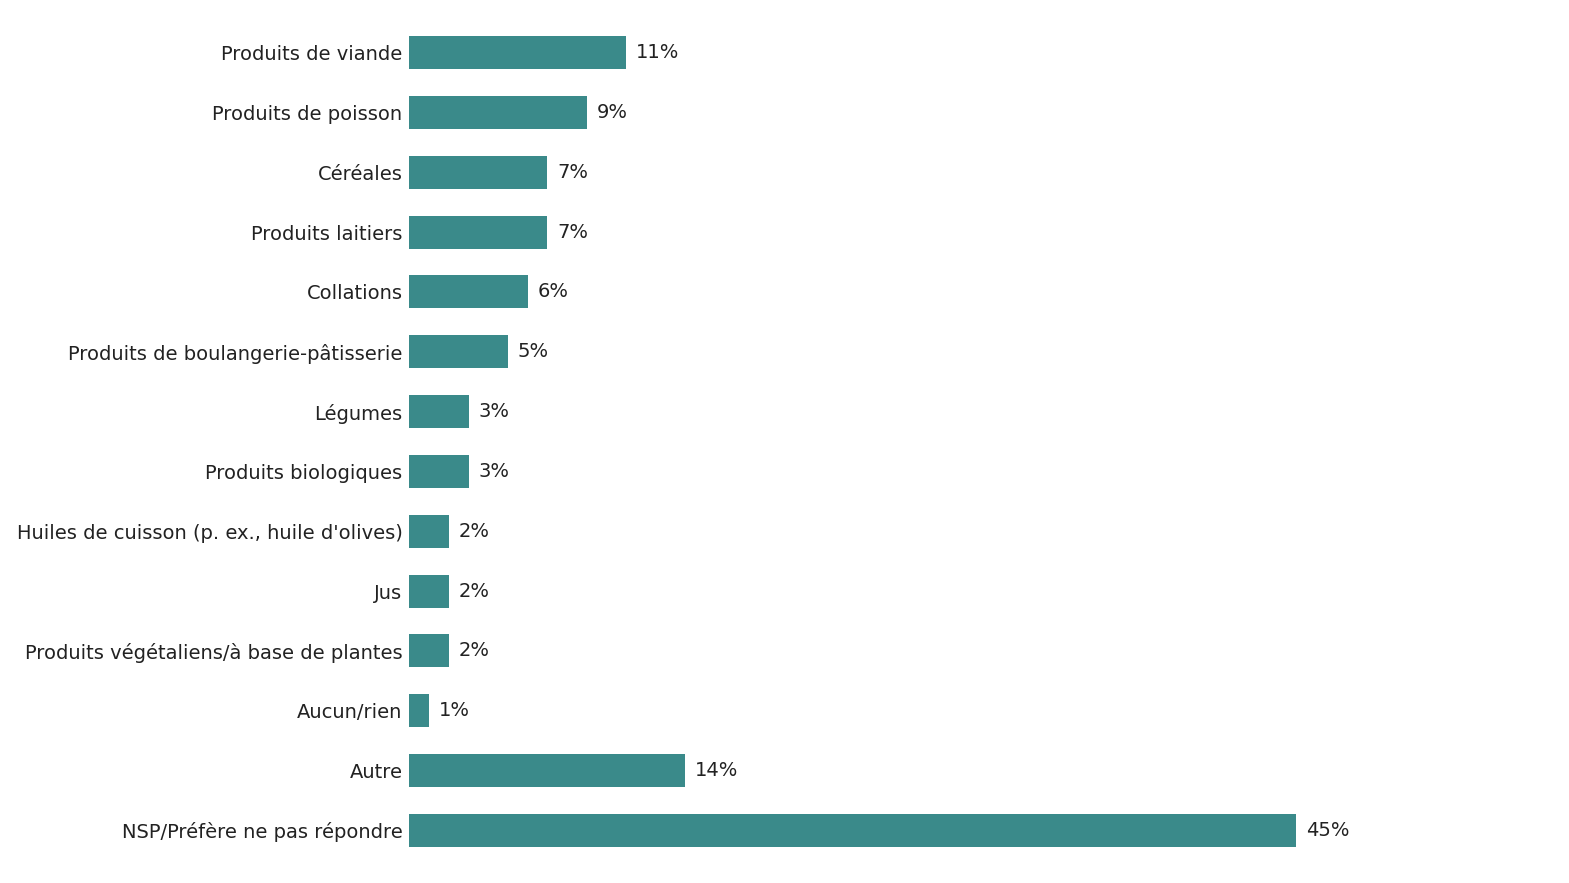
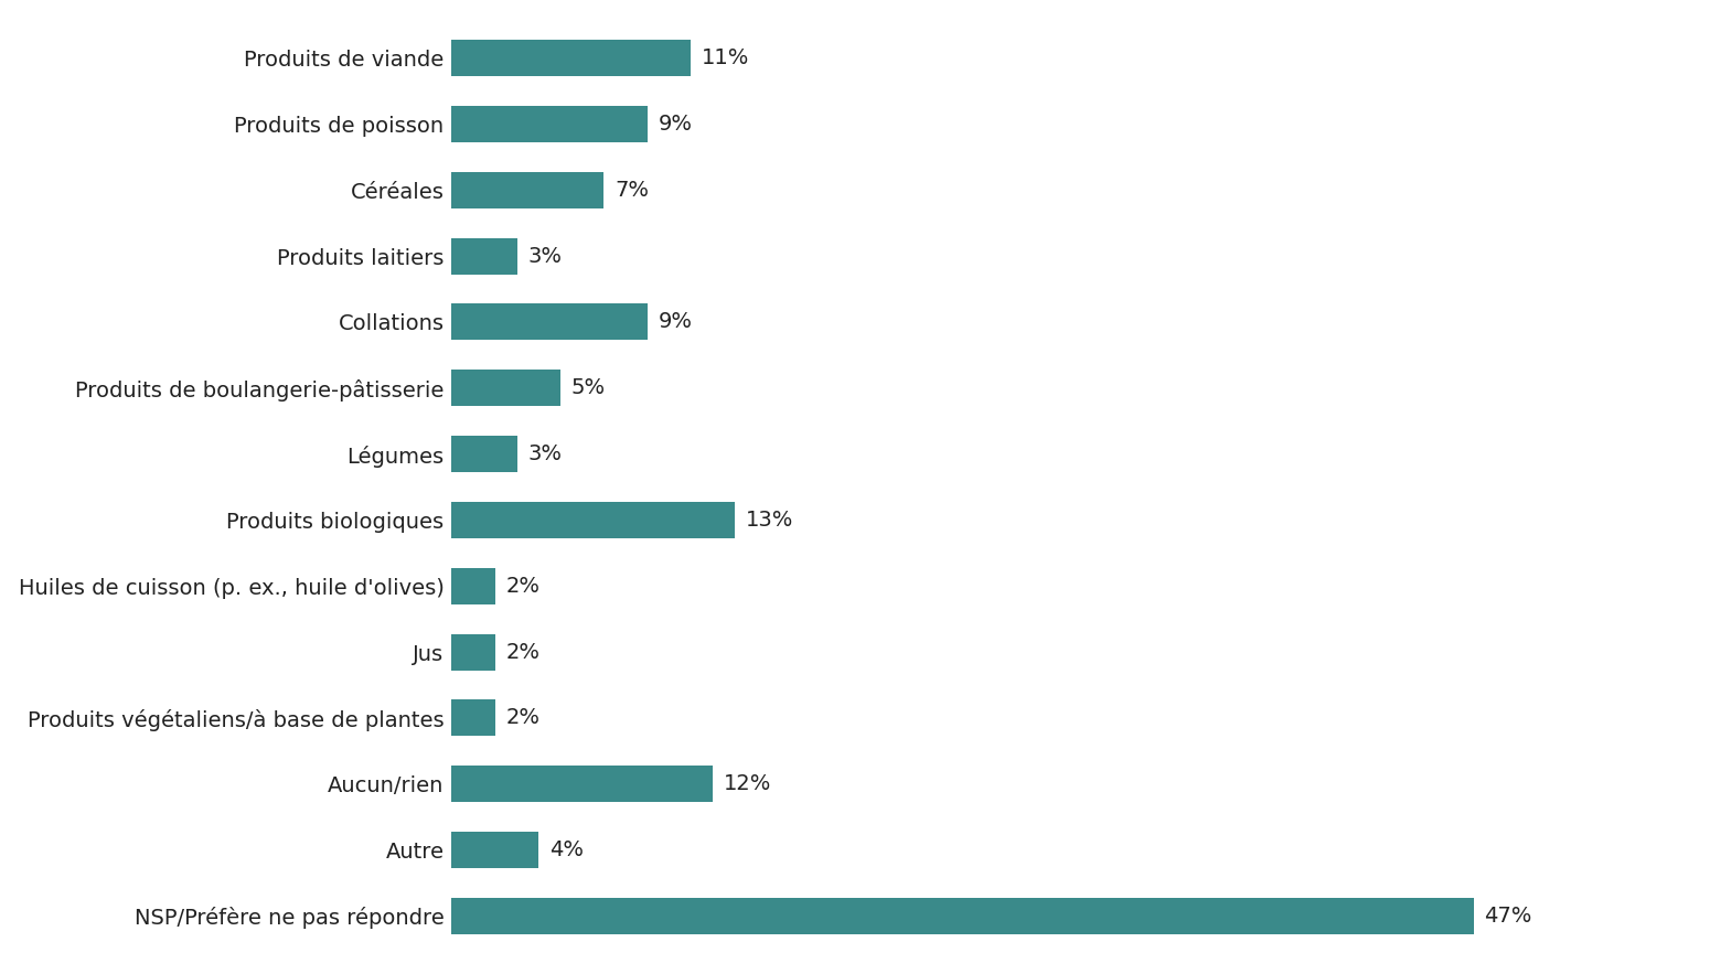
Produits laitiers: 7% -> 3%
Collations: 6% -> 9%
Produits biologiques: 3% -> 13%
Aucun/rien: 1% -> 12%
Autre: 14% -> 4%
NSP/Préfère ne pas répondre: 45% -> 47%
